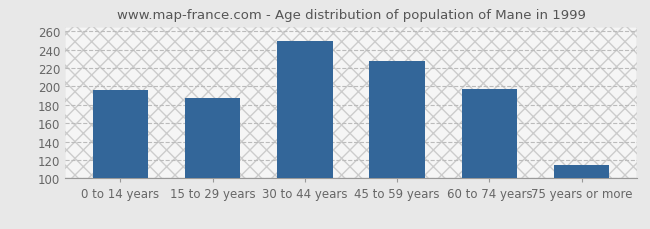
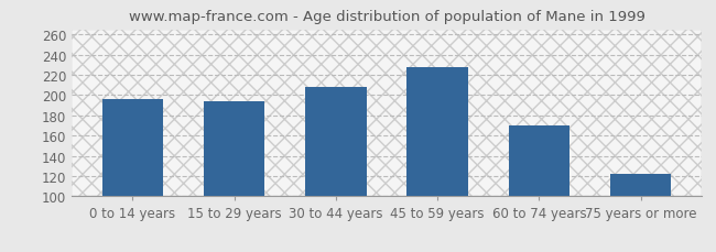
15 to 29 years: 187 -> 194
30 to 44 years: 249 -> 208
60 to 74 years: 197 -> 170
75 years or more: 115 -> 122
